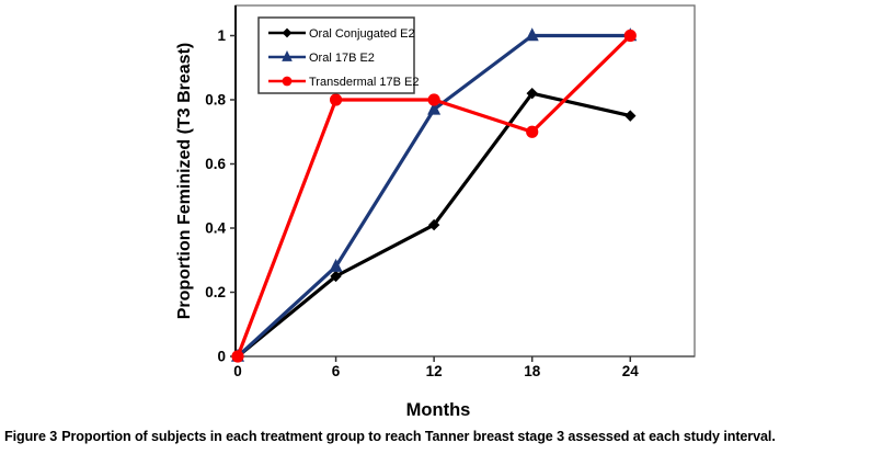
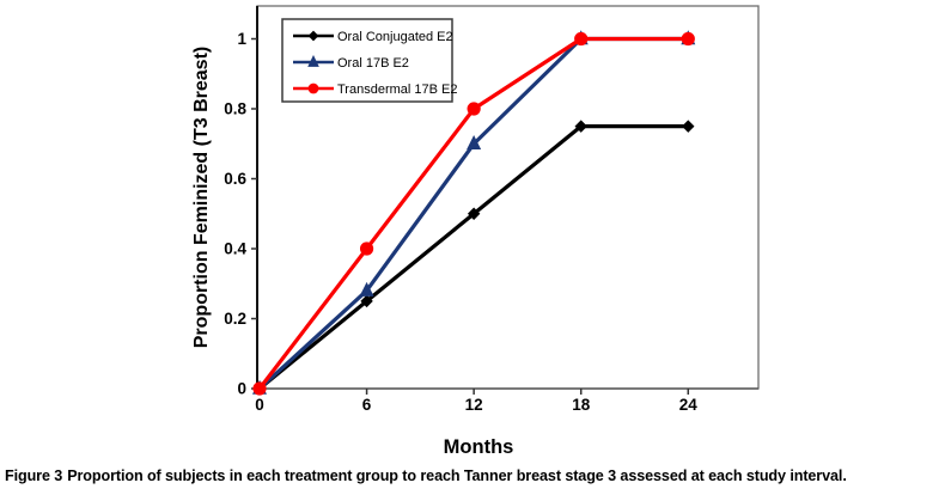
Transdermal 17B E2/6: 0.8 -> 0.4
Oral Conjugated E2/12: 0.41 -> 0.50
Oral 17B E2/12: 0.77 -> 0.70
Oral Conjugated E2/18: 0.82 -> 0.75
Transdermal 17B E2/18: 0.7 -> 1.0
